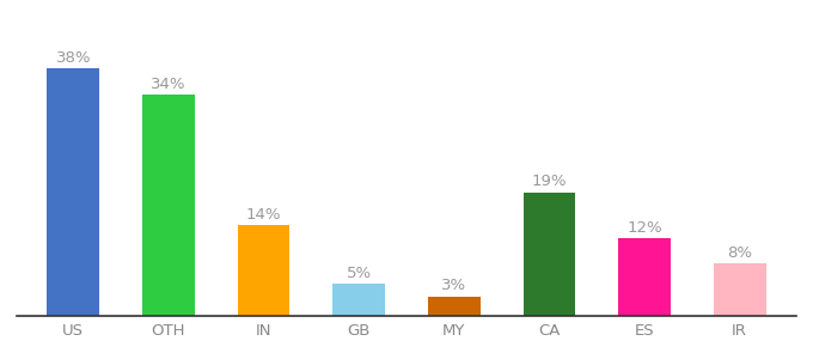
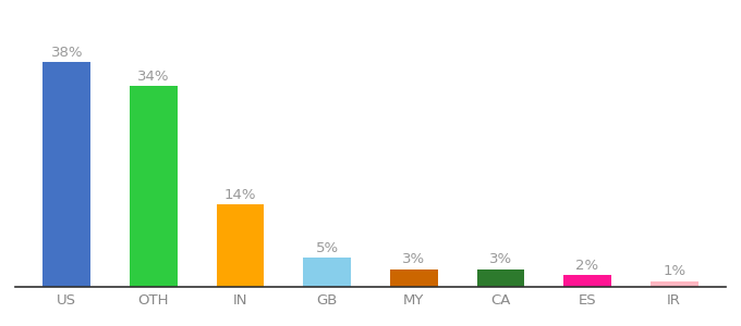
CA: 19% -> 3%
ES: 12% -> 2%
IR: 8% -> 1%
